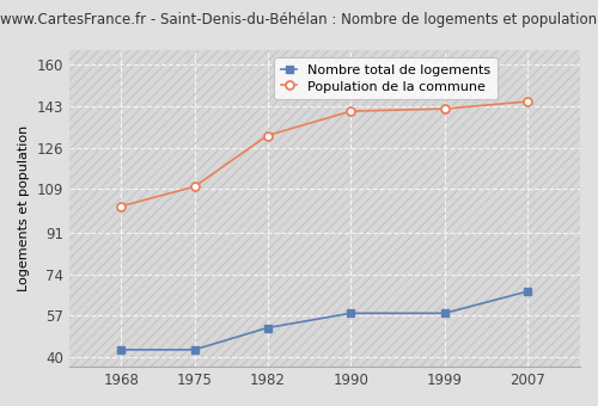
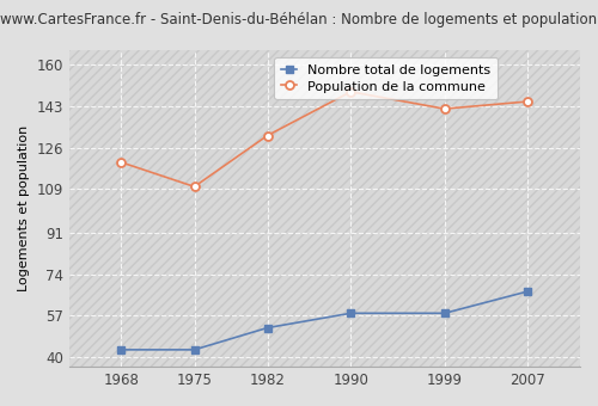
Population de la commune/1968: 102 -> 120
Population de la commune/1990: 141 -> 149
